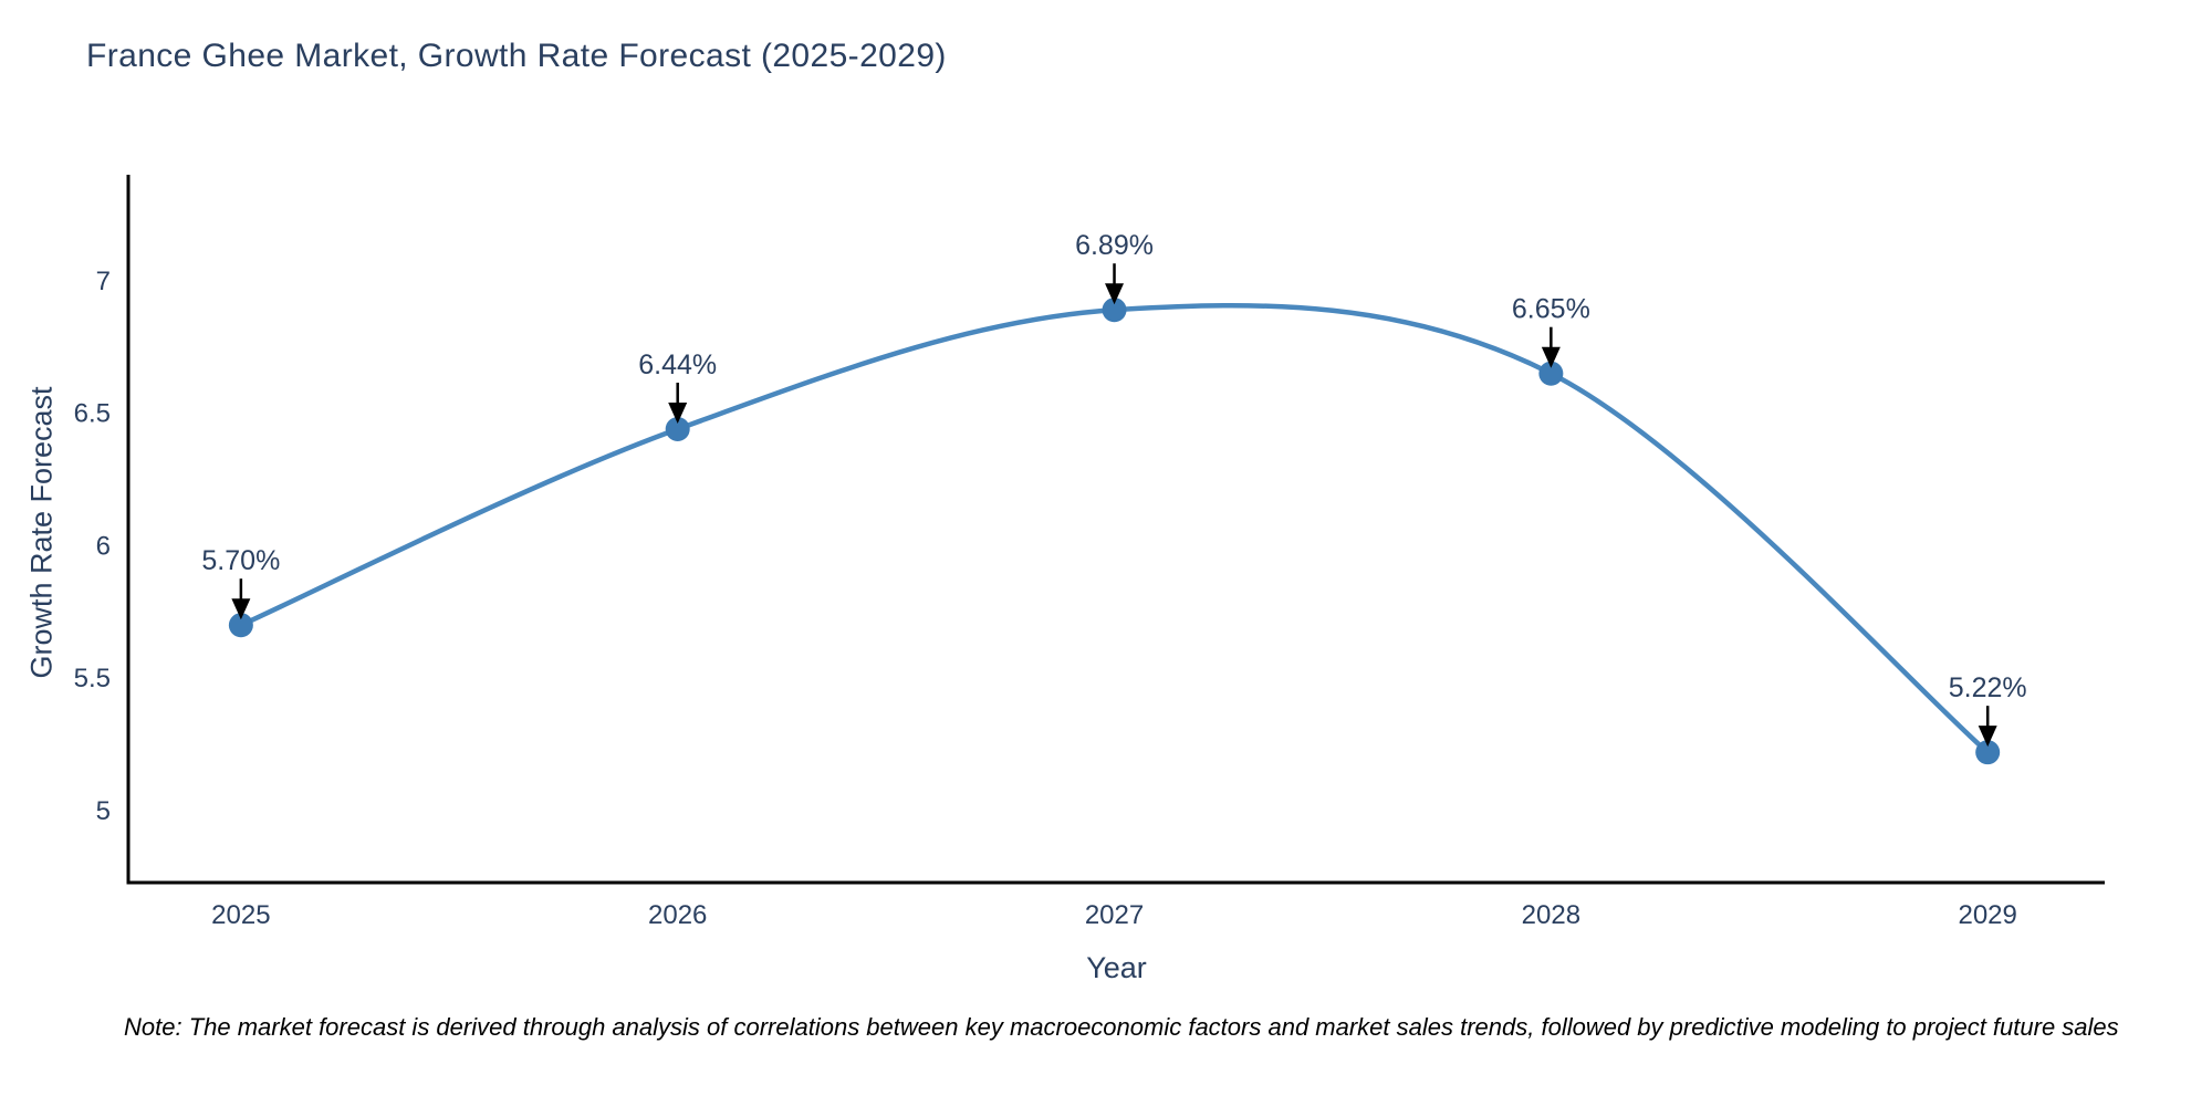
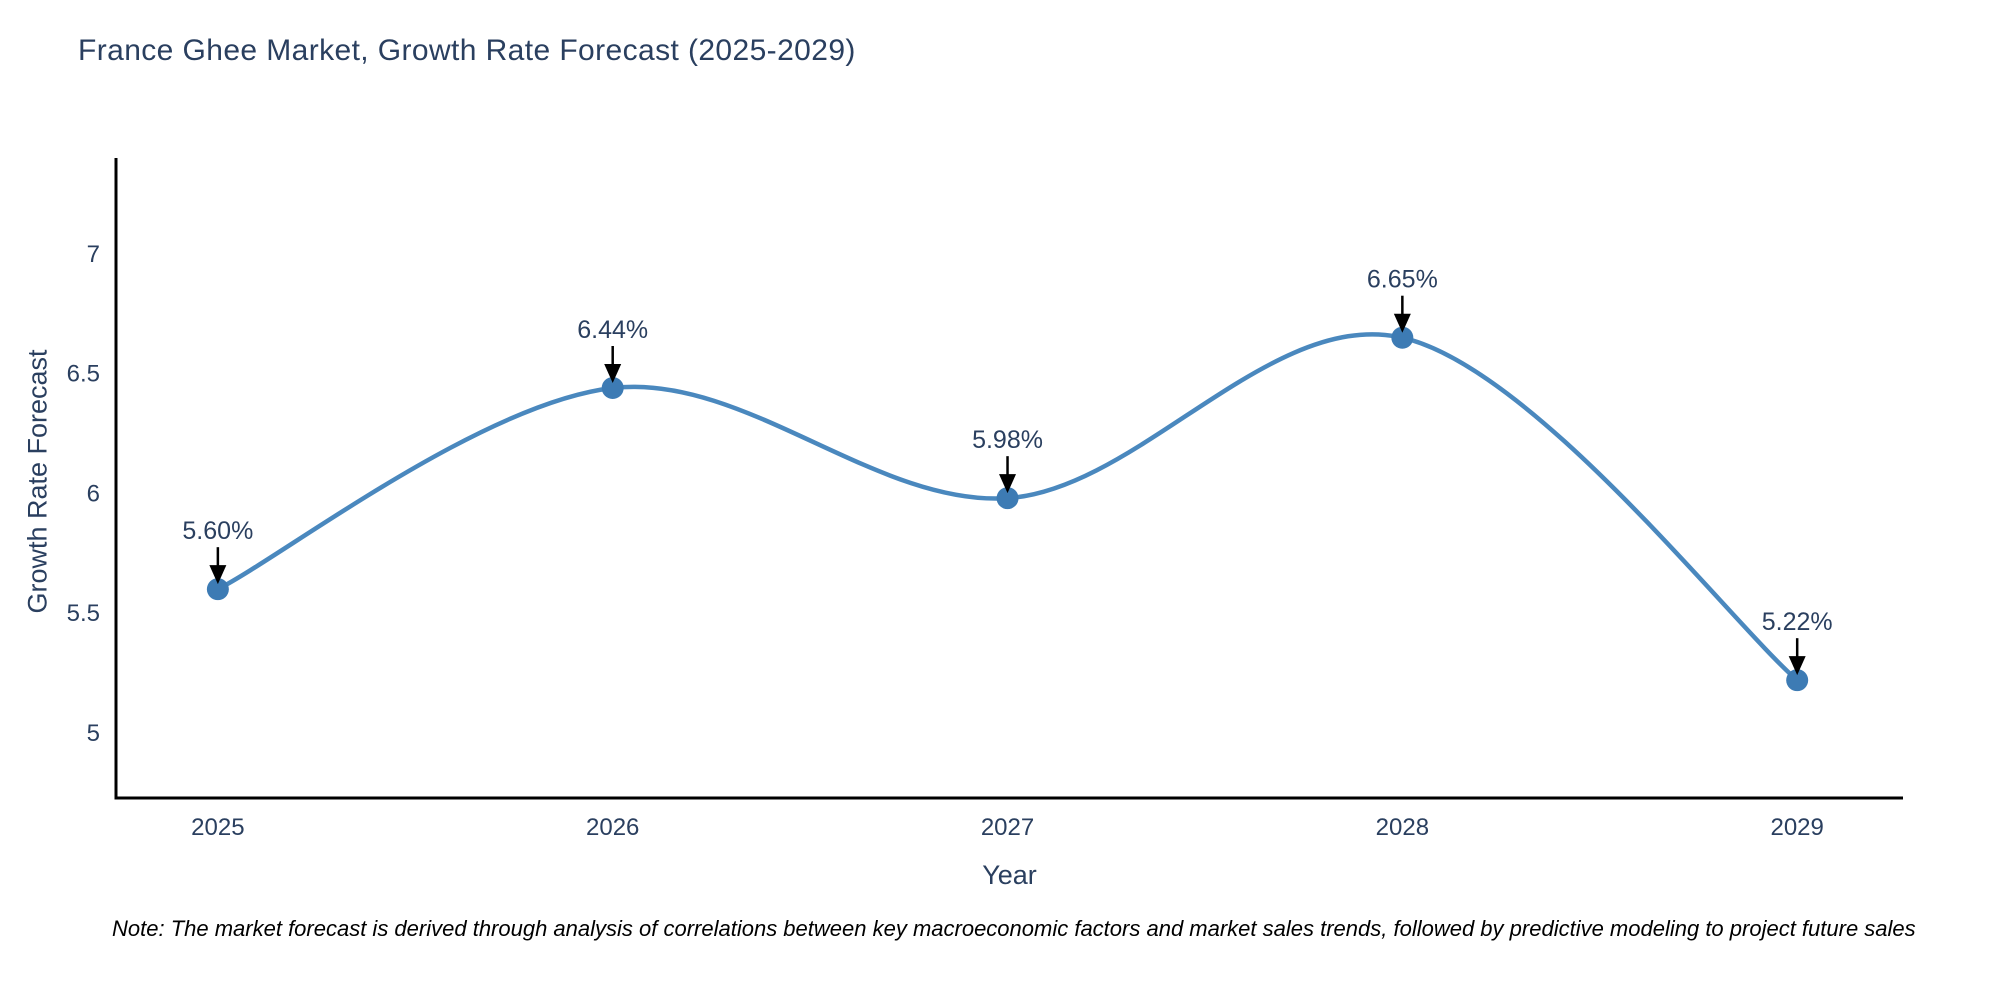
2025: 5.70% -> 5.60%
2027: 6.89% -> 5.98%
